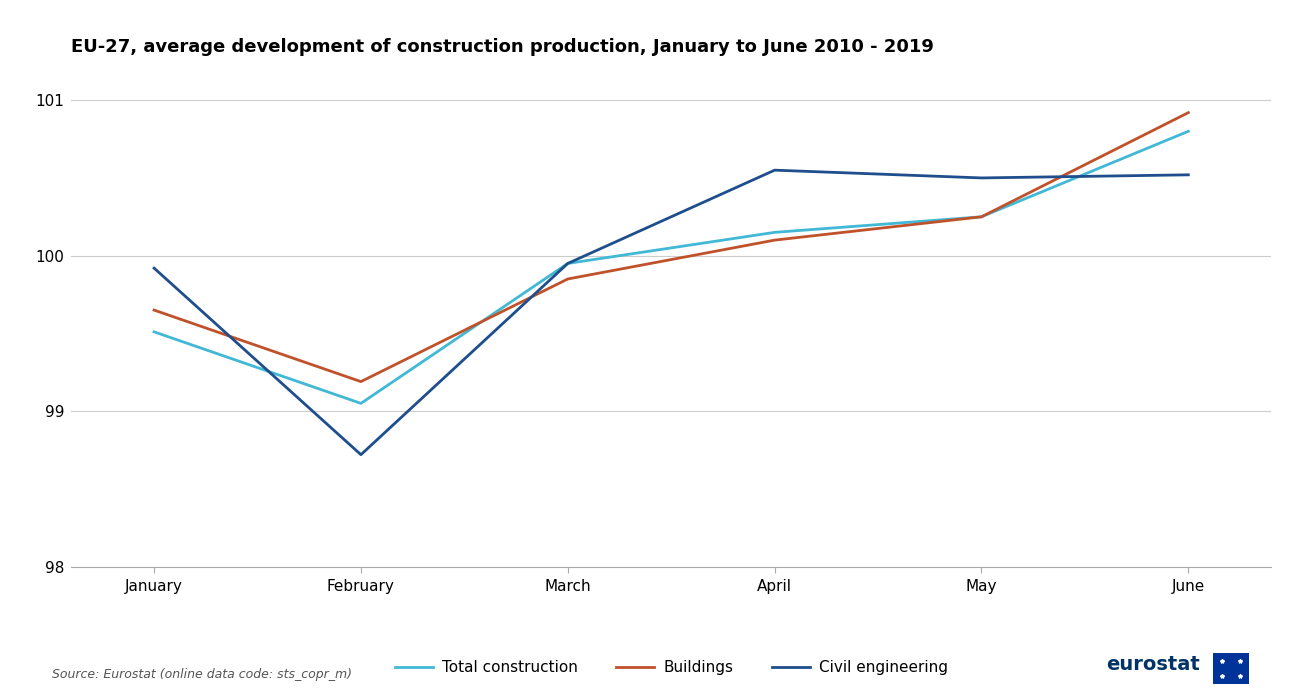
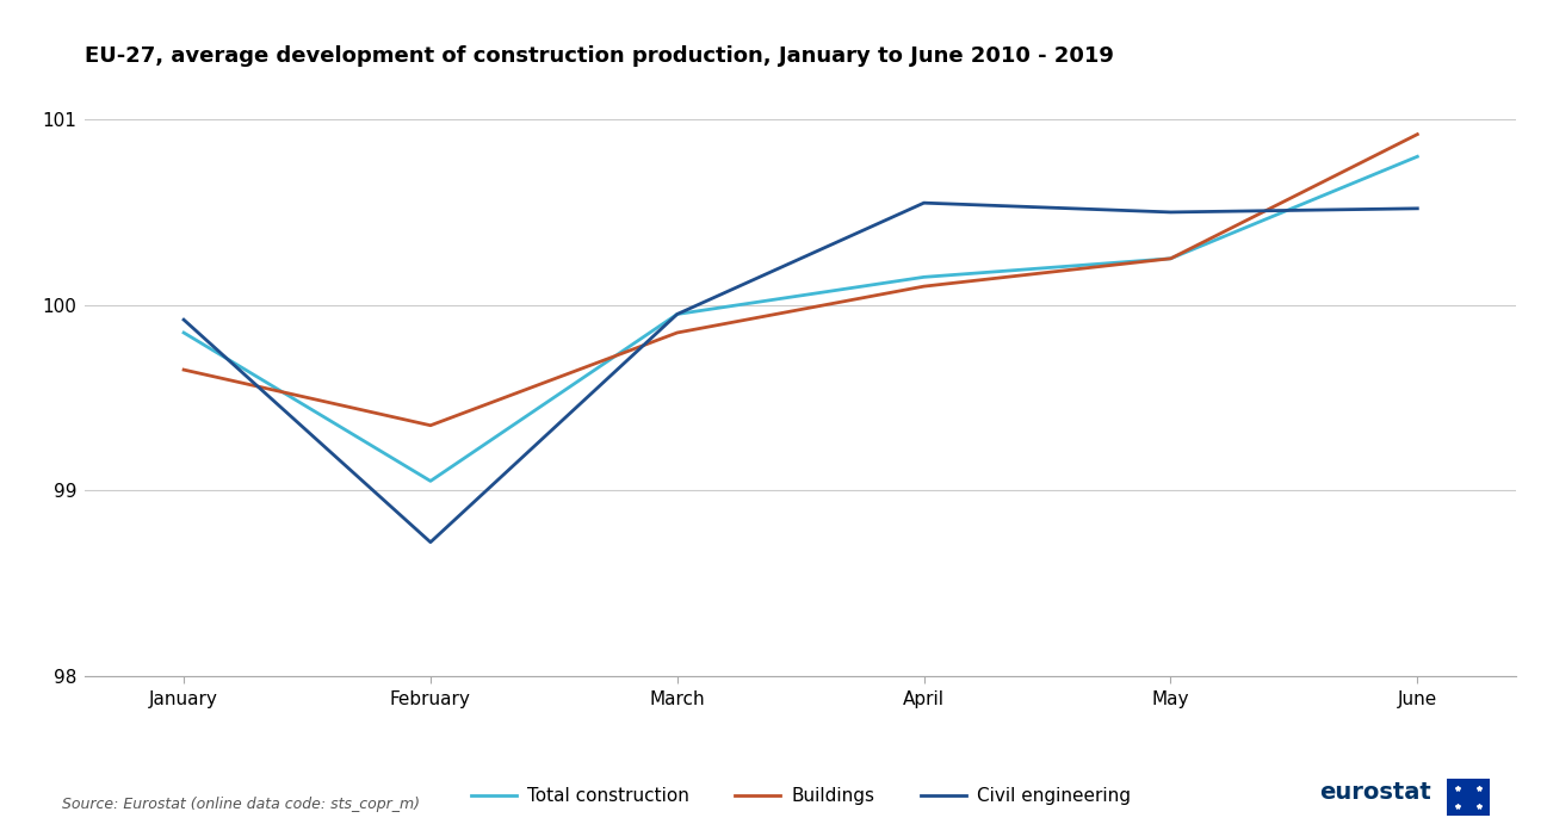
Total construction/January: 99.51 -> 99.85
Buildings/February: 99.19 -> 99.35
